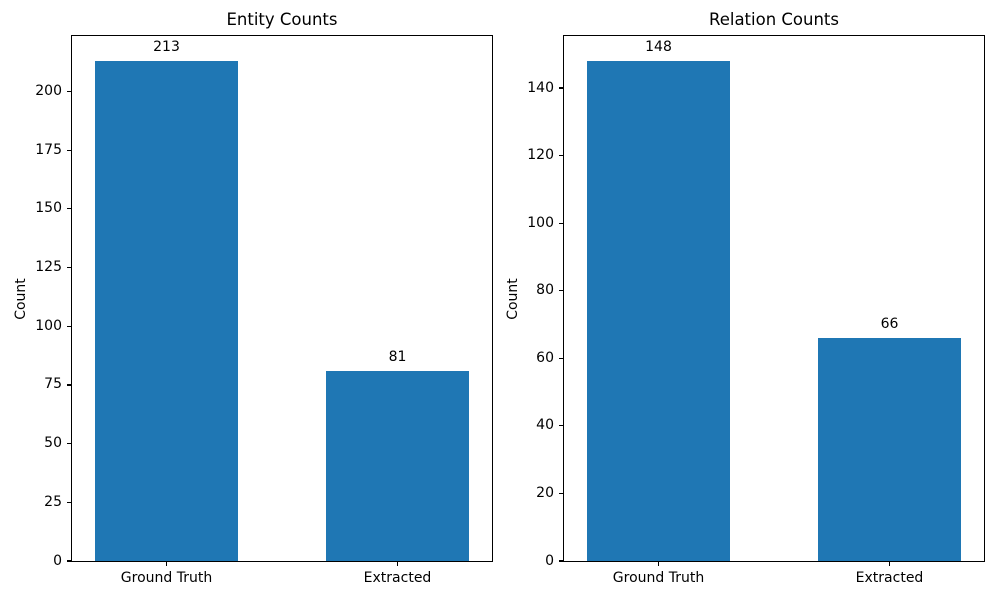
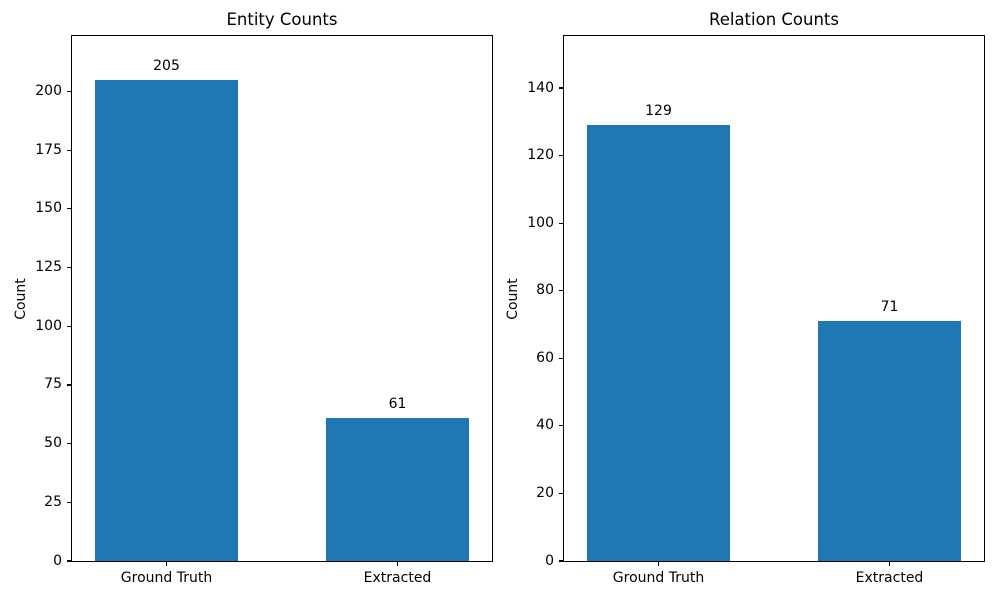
Entity Counts/Ground Truth: 213 -> 205
Entity Counts/Extracted: 81 -> 61
Relation Counts/Ground Truth: 148 -> 129
Relation Counts/Extracted: 66 -> 71
